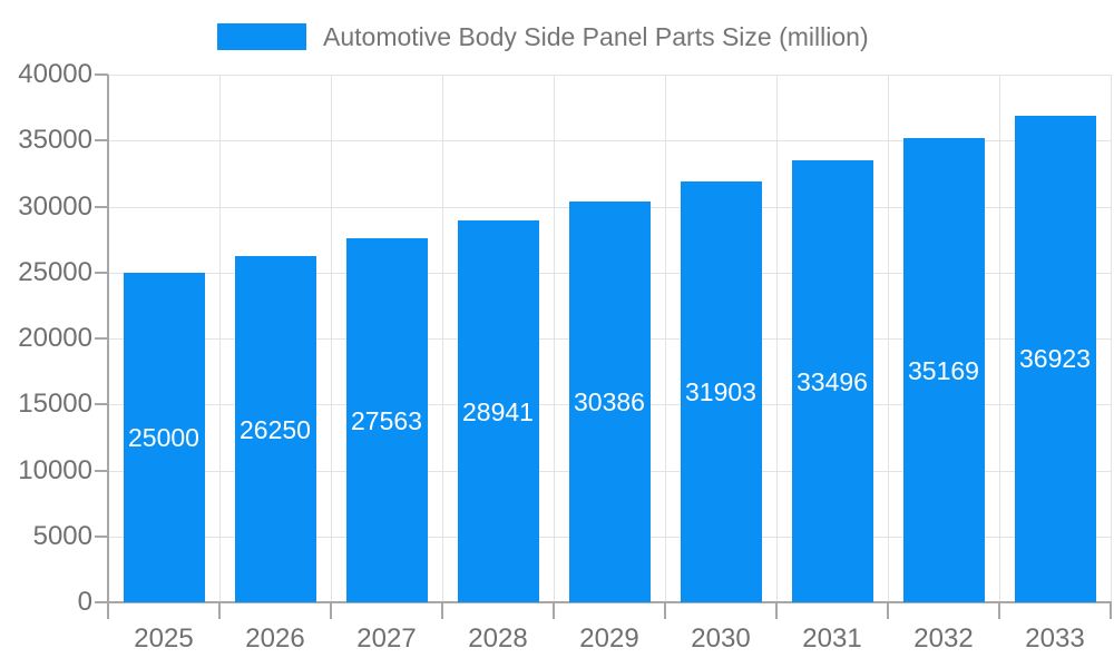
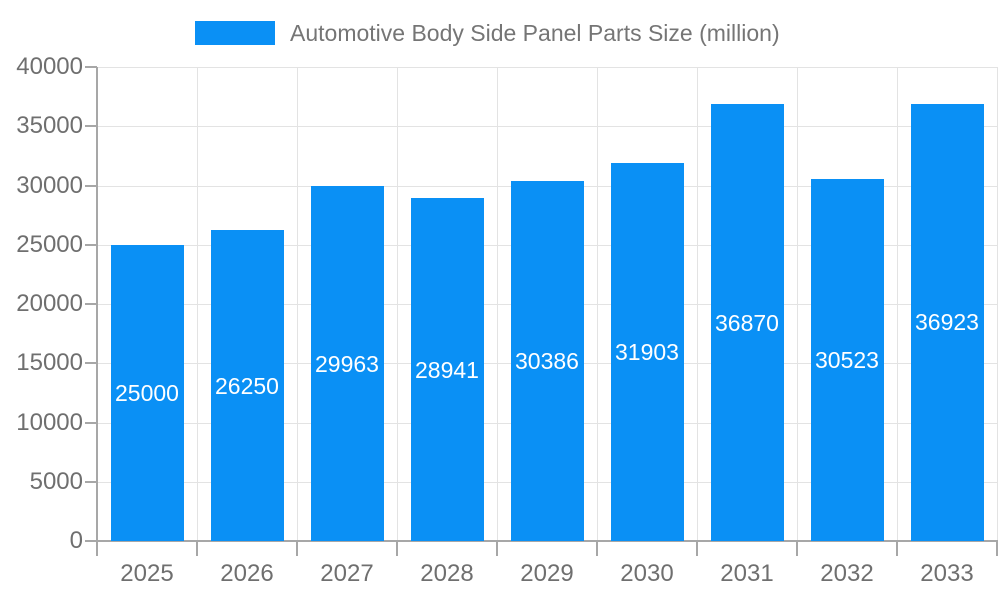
2027: 27563 -> 29963
2031: 33496 -> 36870
2032: 35169 -> 30523
